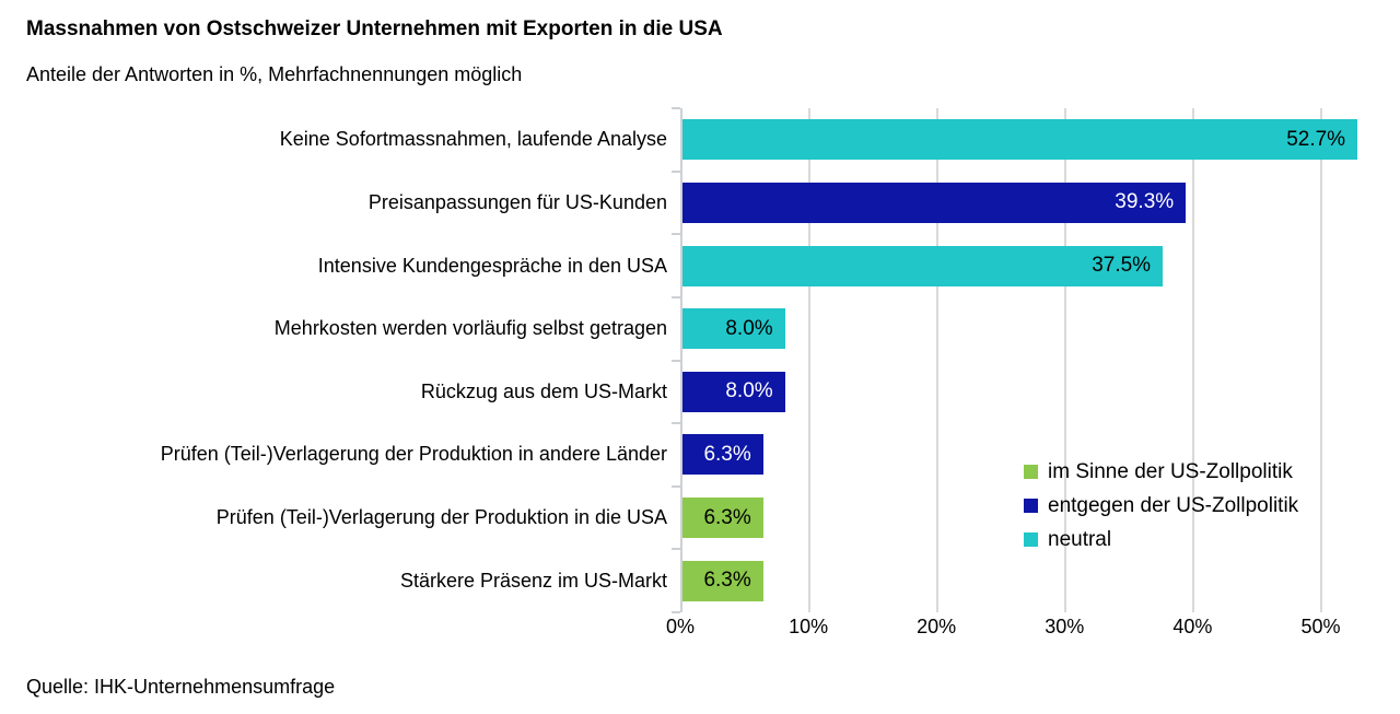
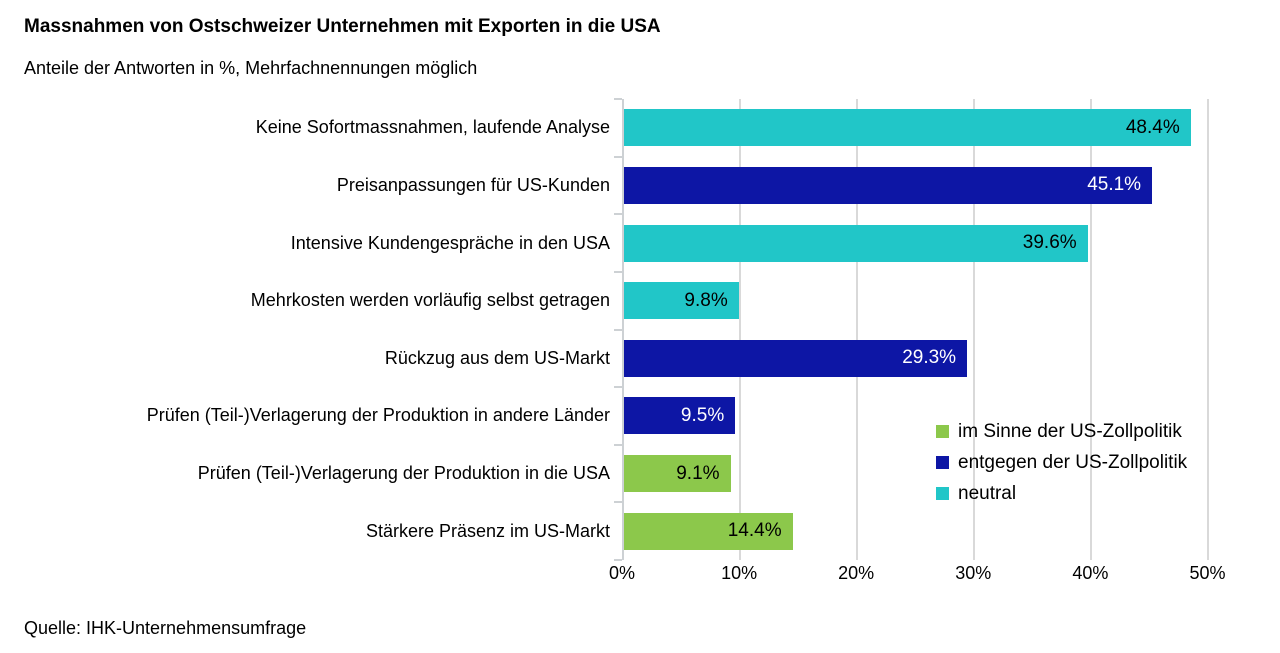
Keine Sofortmassnahmen, laufende Analyse: 52.7% -> 48.4%
Preisanpassungen für US-Kunden: 39.3% -> 45.1%
Intensive Kundengespräche in den USA: 37.5% -> 39.6%
Mehrkosten werden vorläufig selbst getragen: 8.0% -> 9.8%
Rückzug aus dem US-Markt: 8.0% -> 29.3%
Prüfen (Teil-)Verlagerung der Produktion in andere Länder: 6.3% -> 9.5%
Prüfen (Teil-)Verlagerung der Produktion in die USA: 6.3% -> 9.1%
Stärkere Präsenz im US-Markt: 6.3% -> 14.4%
